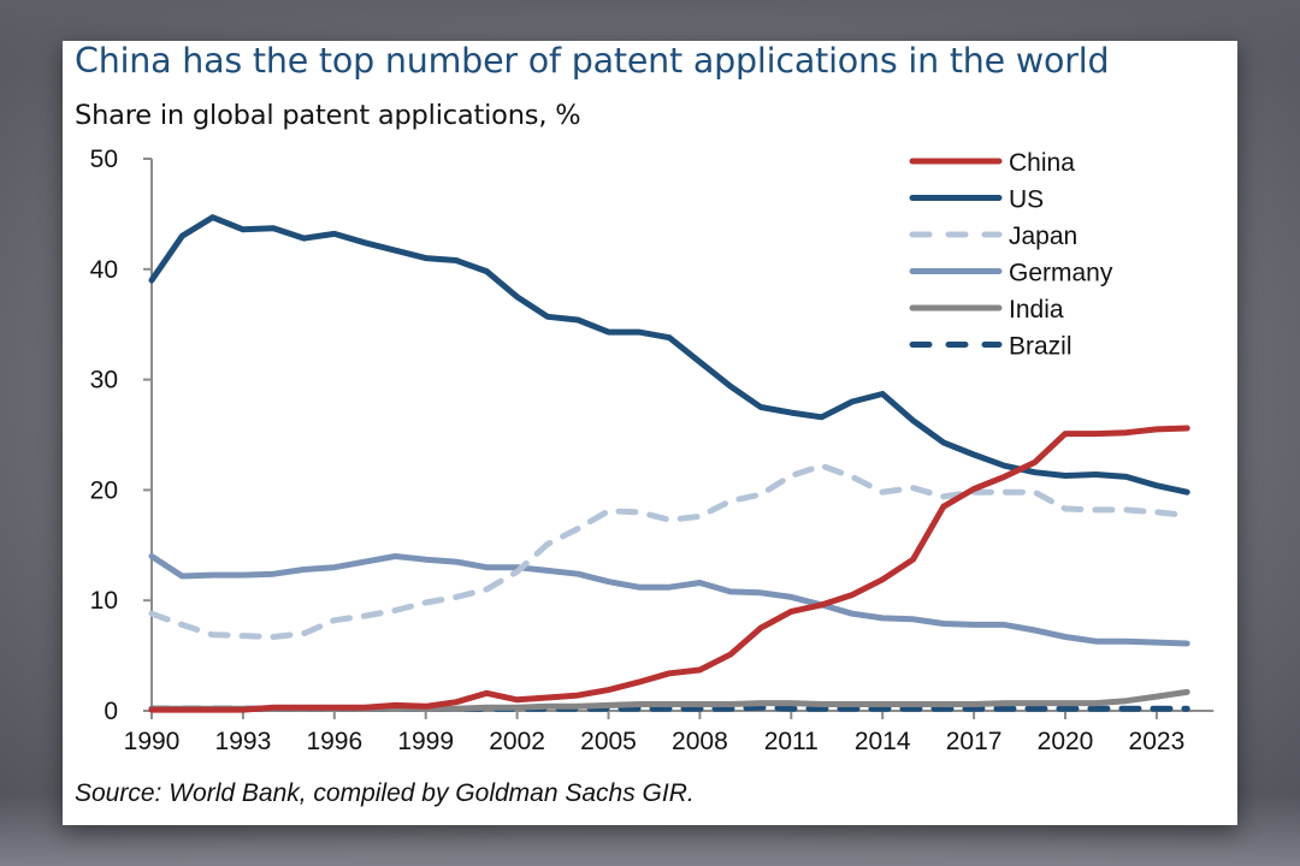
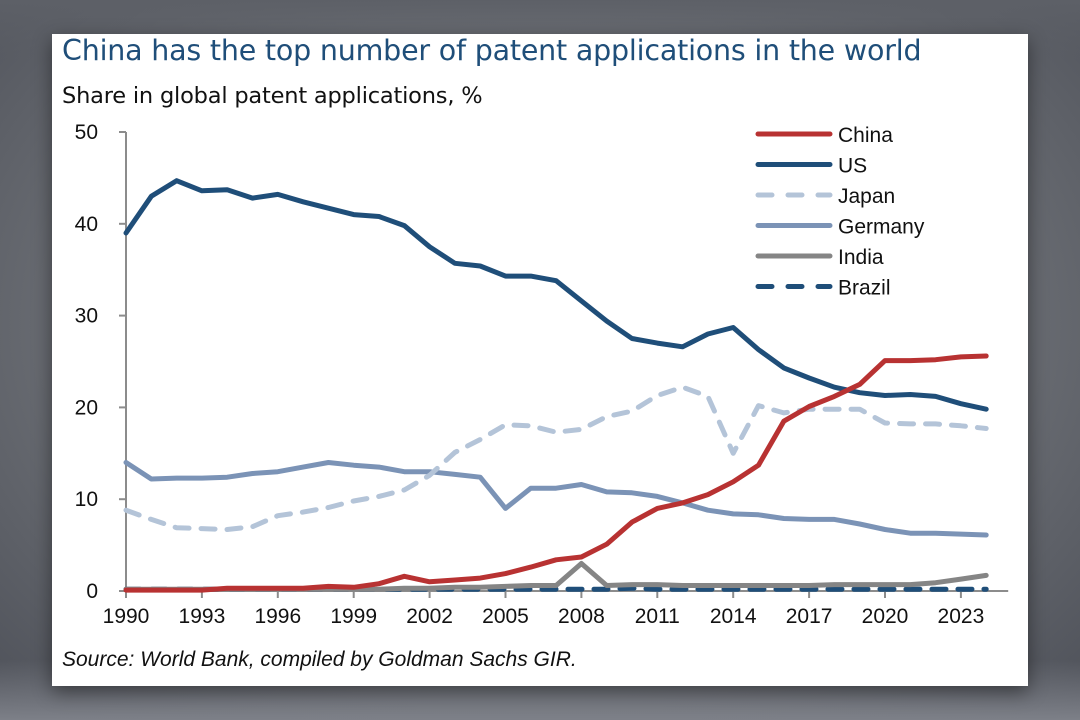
Germany/2005: 12 -> 9
India/2008: 1 -> 3
Japan/2014: 20 -> 15
